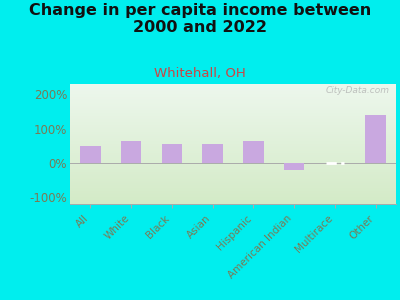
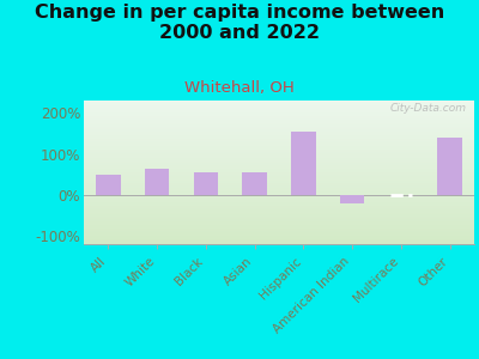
Hispanic: 65% -> 155%
